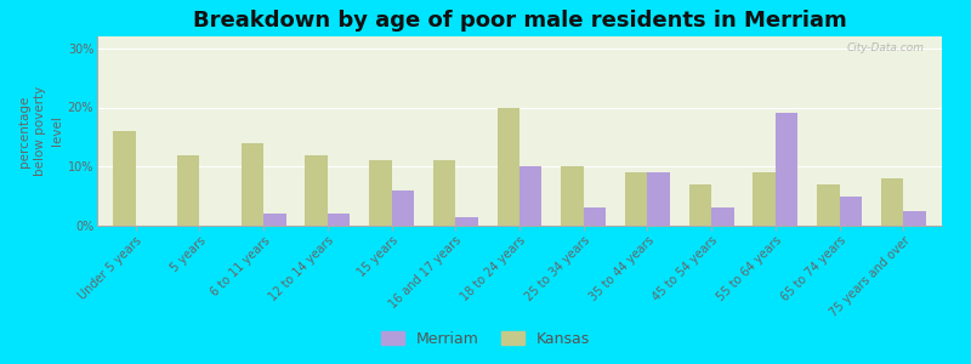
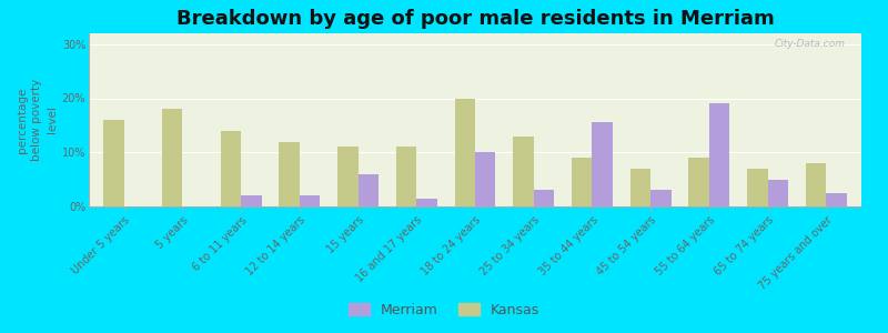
Kansas/5 years: 12% -> 18%
Kansas/25 to 34 years: 10% -> 13%
Merriam/35 to 44 years: 9.0% -> 15.5%
